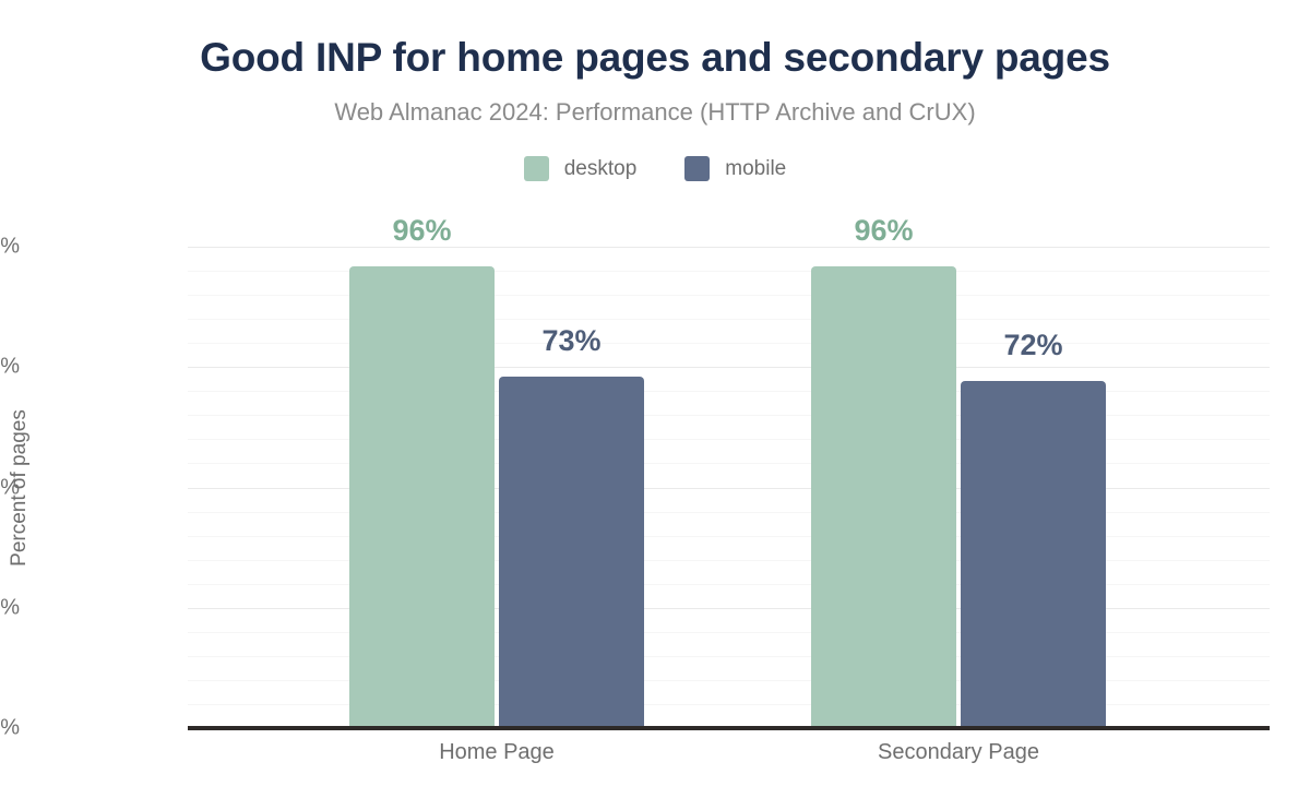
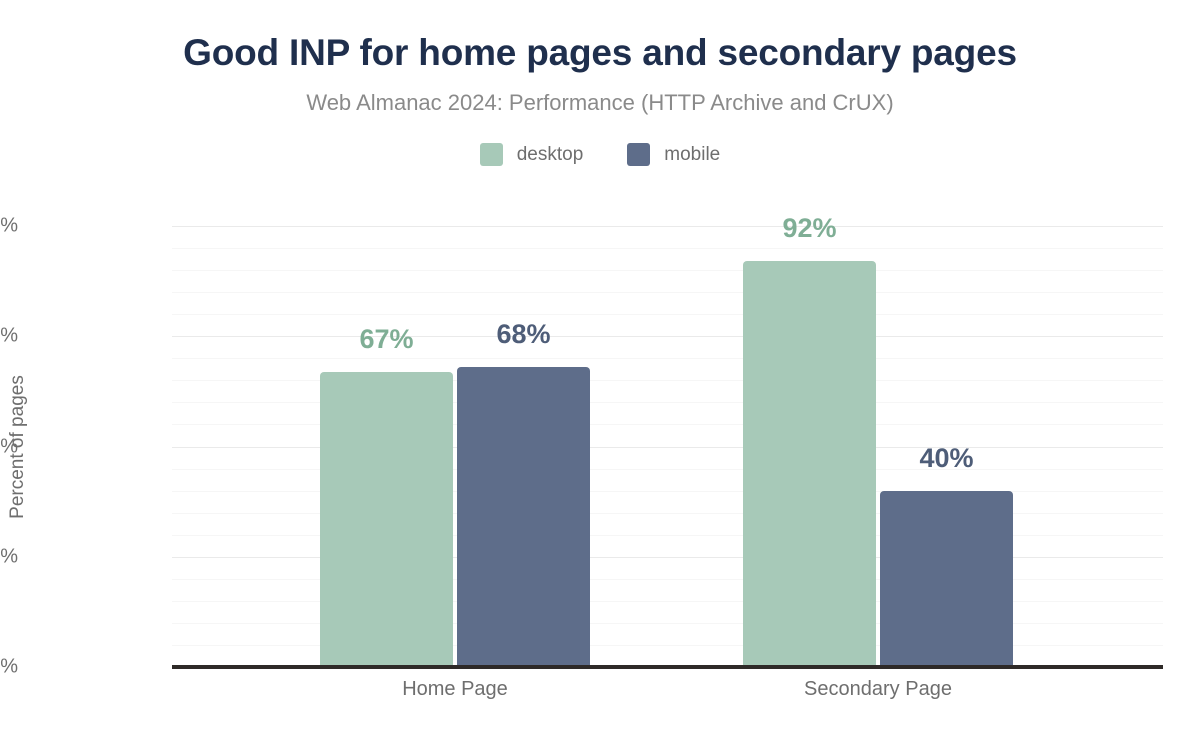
desktop/Home Page: 96% -> 67%
mobile/Home Page: 73% -> 68%
desktop/Secondary Page: 96% -> 92%
mobile/Secondary Page: 72% -> 40%
